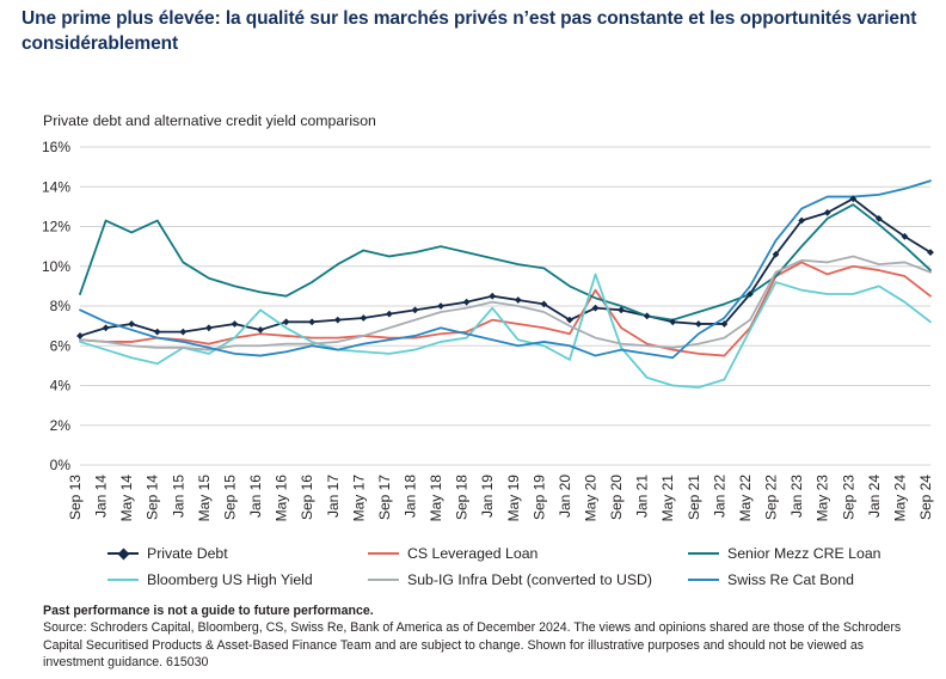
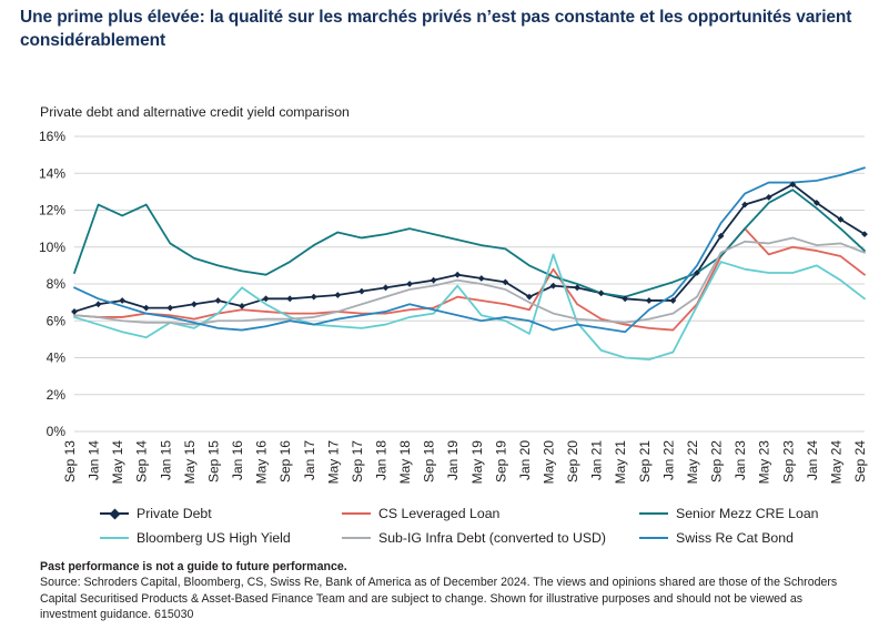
CS Leveraged Loan/Jan 23: 10.2% -> 11.0%
